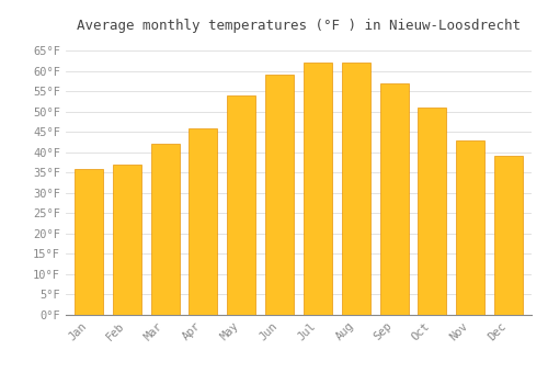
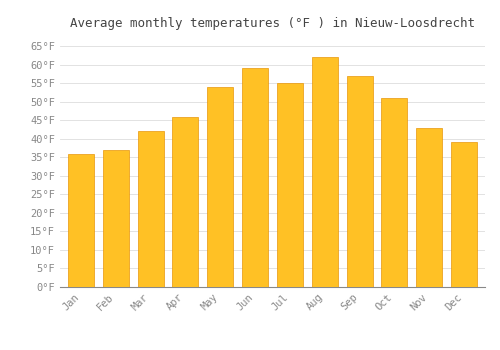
Jul: 62°F -> 55°F
